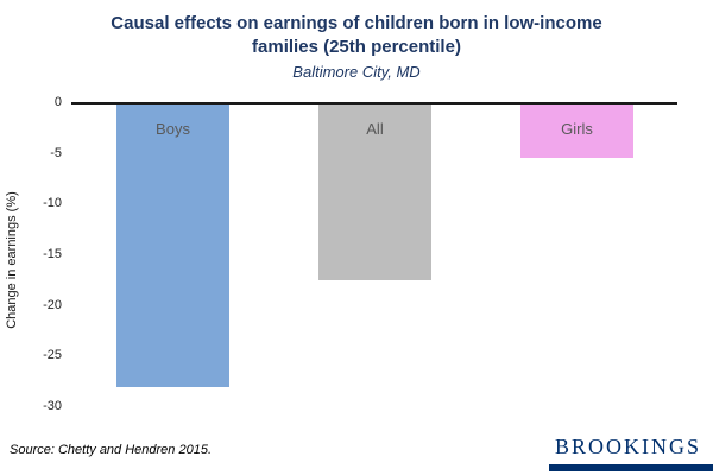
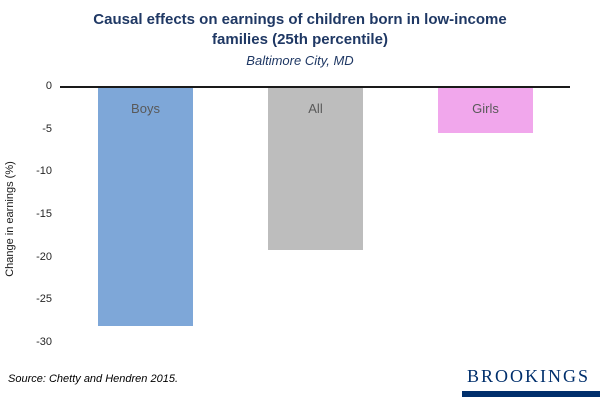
All: -17 -> -19
